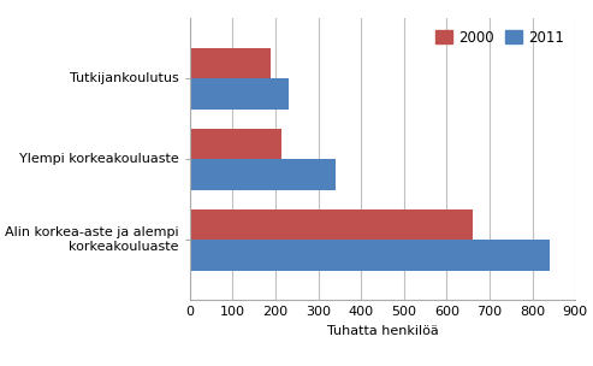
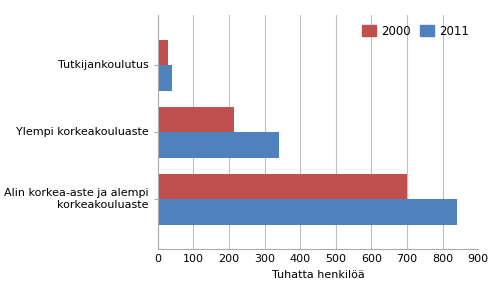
2000/Tutkijankoulutus: 190 -> 30
2011/Tutkijankoulutus: 230 -> 40
2000/Alin korkea-aste ja alempi korkeakouluaste: 660 -> 700
